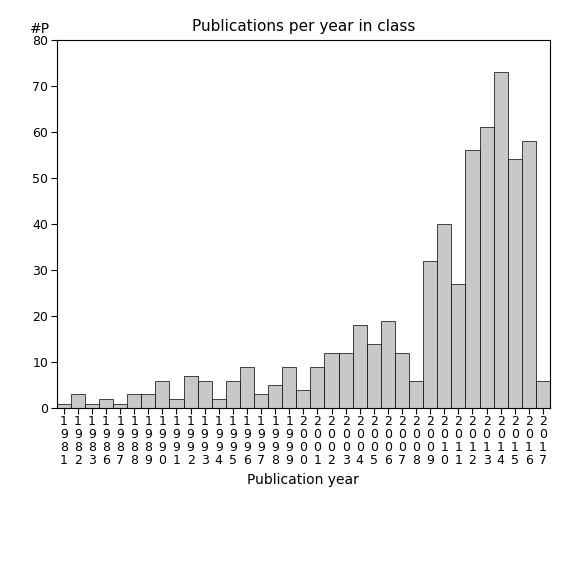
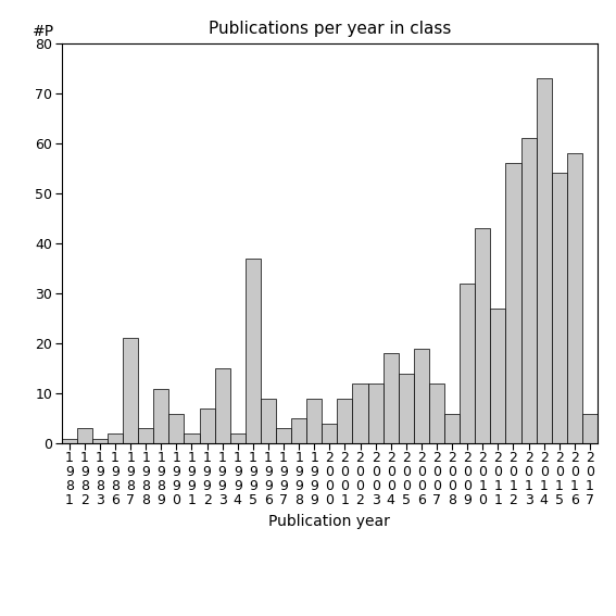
1 9 8 7: 1 -> 21
1 9 8 9: 3 -> 11
1 9 9 3: 6 -> 15
1 9 9 5: 6 -> 37
2 0 1 0: 40 -> 43
